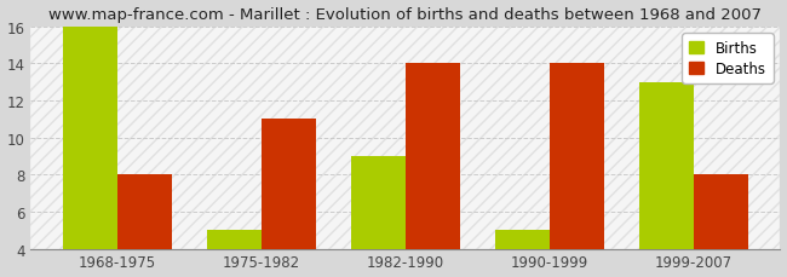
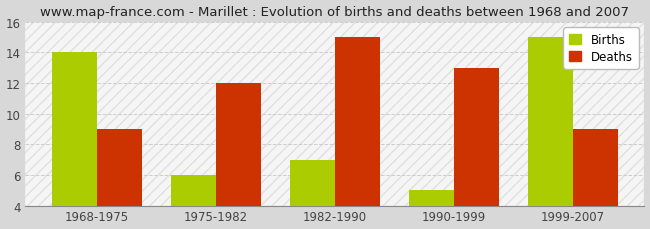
Births/1968-1975: 16 -> 14
Deaths/1968-1975: 8 -> 9
Births/1975-1982: 5 -> 6
Deaths/1975-1982: 11 -> 12
Births/1982-1990: 9 -> 7
Deaths/1982-1990: 14 -> 15
Deaths/1990-1999: 14 -> 13
Births/1999-2007: 13 -> 15
Deaths/1999-2007: 8 -> 9
